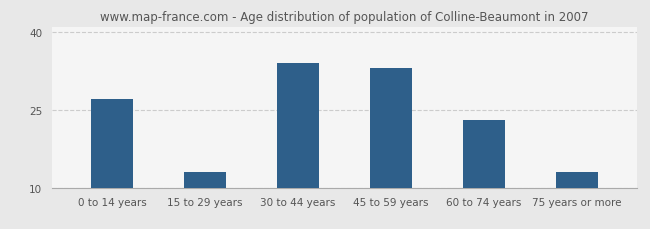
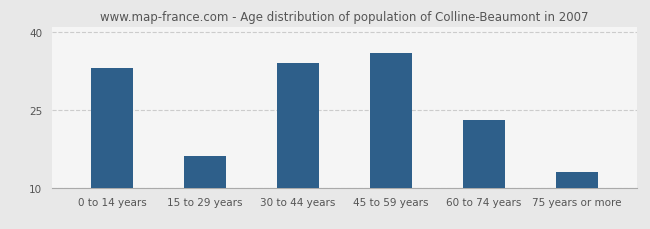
0 to 14 years: 27 -> 33
15 to 29 years: 13 -> 16
45 to 59 years: 33 -> 36
